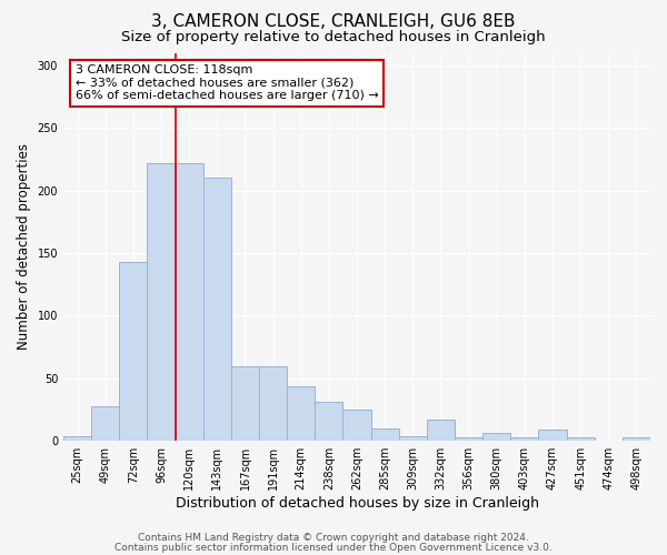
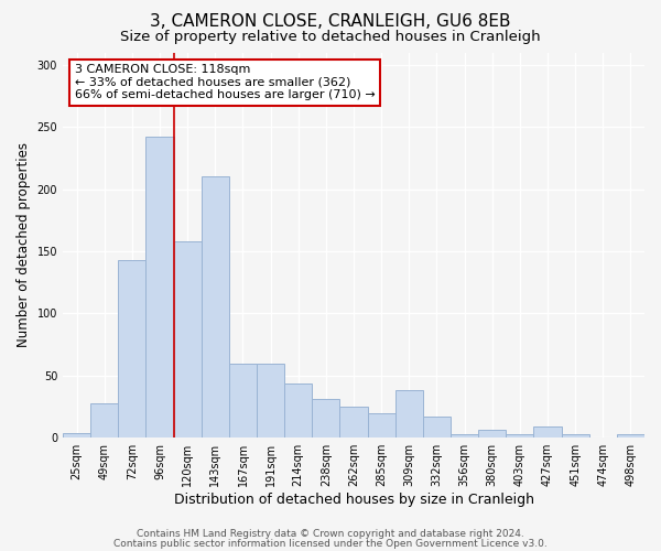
96sqm: 222 -> 242
120sqm: 222 -> 158
285sqm: 10 -> 20
309sqm: 4 -> 38
